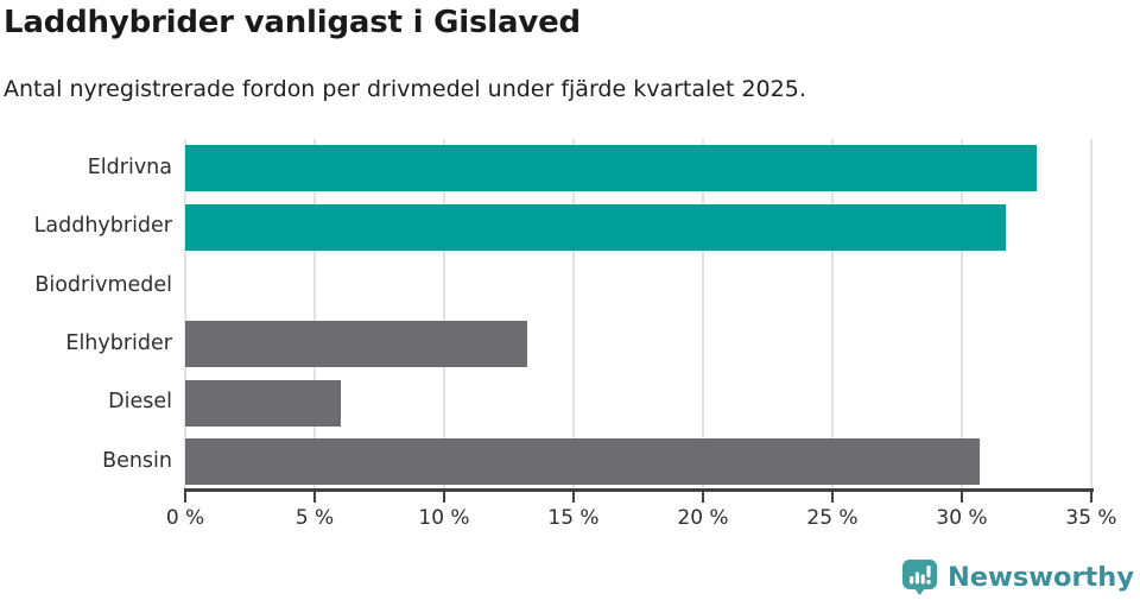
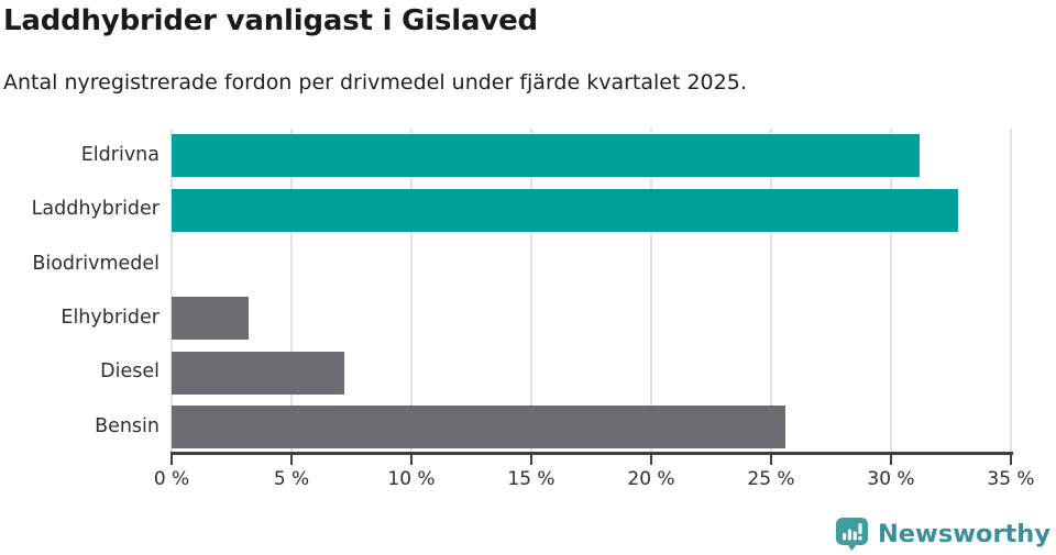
Eldrivna: 32.9% -> 31.2%
Laddhybrider: 31.7% -> 32.8%
Elhybrider: 13.2% -> 3.2%
Diesel: 6.0% -> 7.2%
Bensin: 30.7% -> 25.6%
